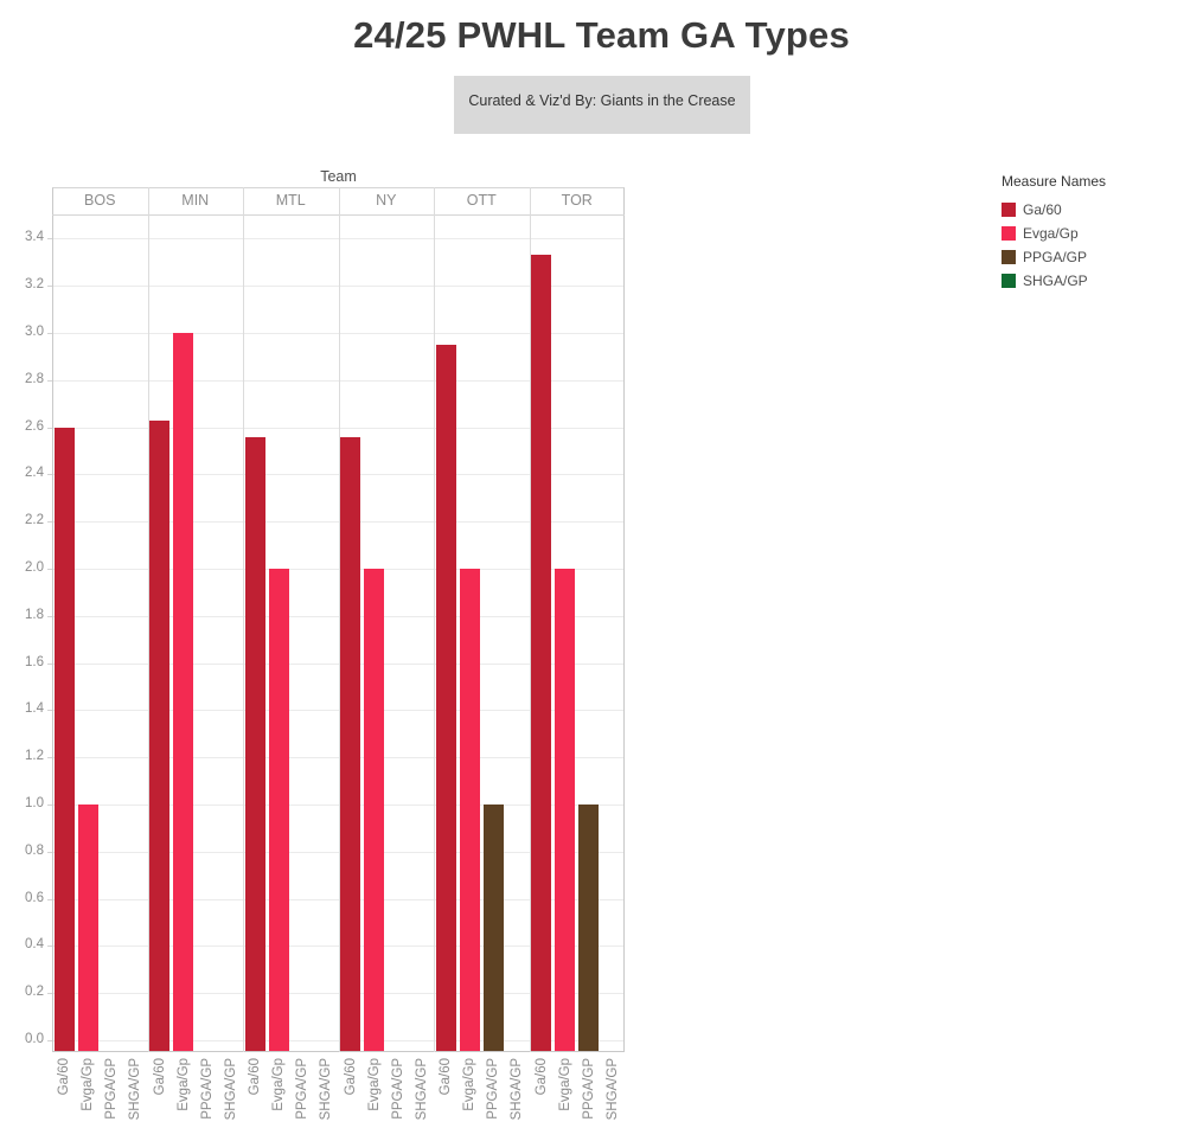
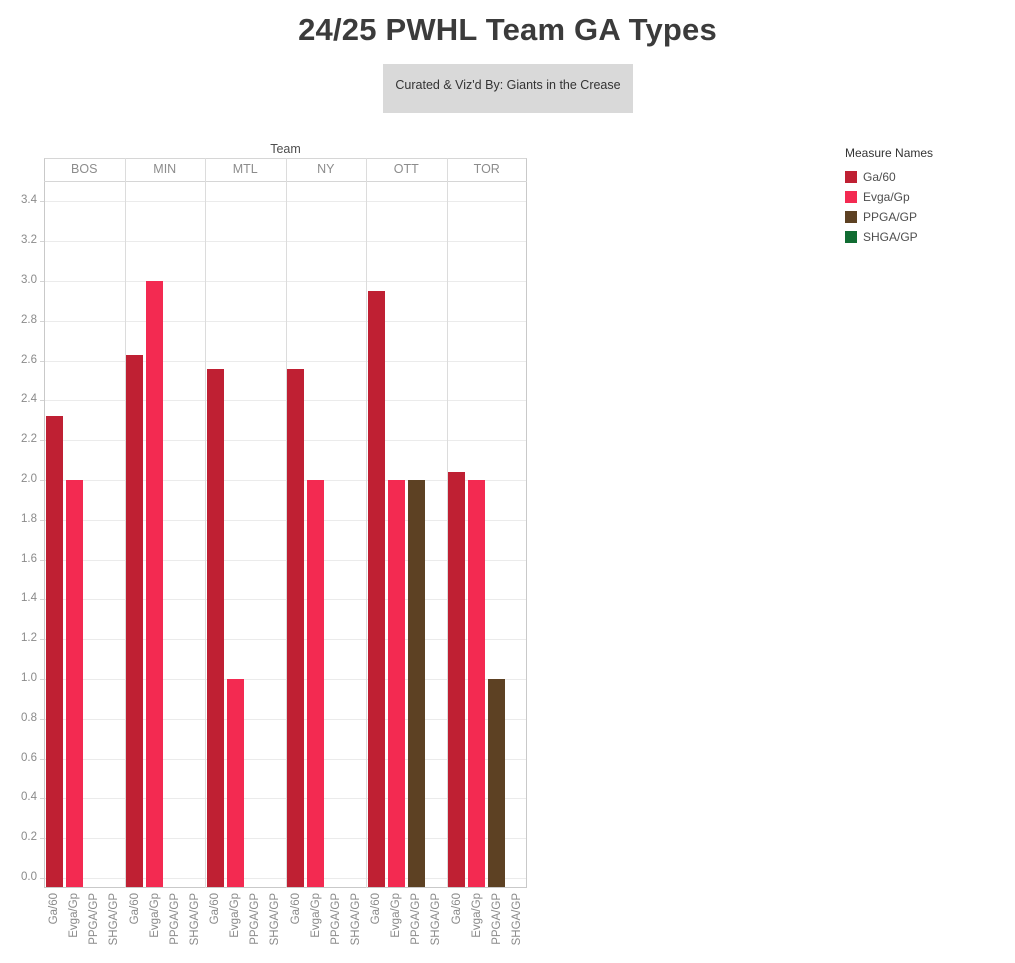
Ga/60/BOS: 2.60 -> 2.32
Evga/Gp/BOS: 1 -> 2
Evga/Gp/MTL: 2 -> 1
PPGA/GP/OTT: 1 -> 2
Ga/60/TOR: 3.33 -> 2.04
